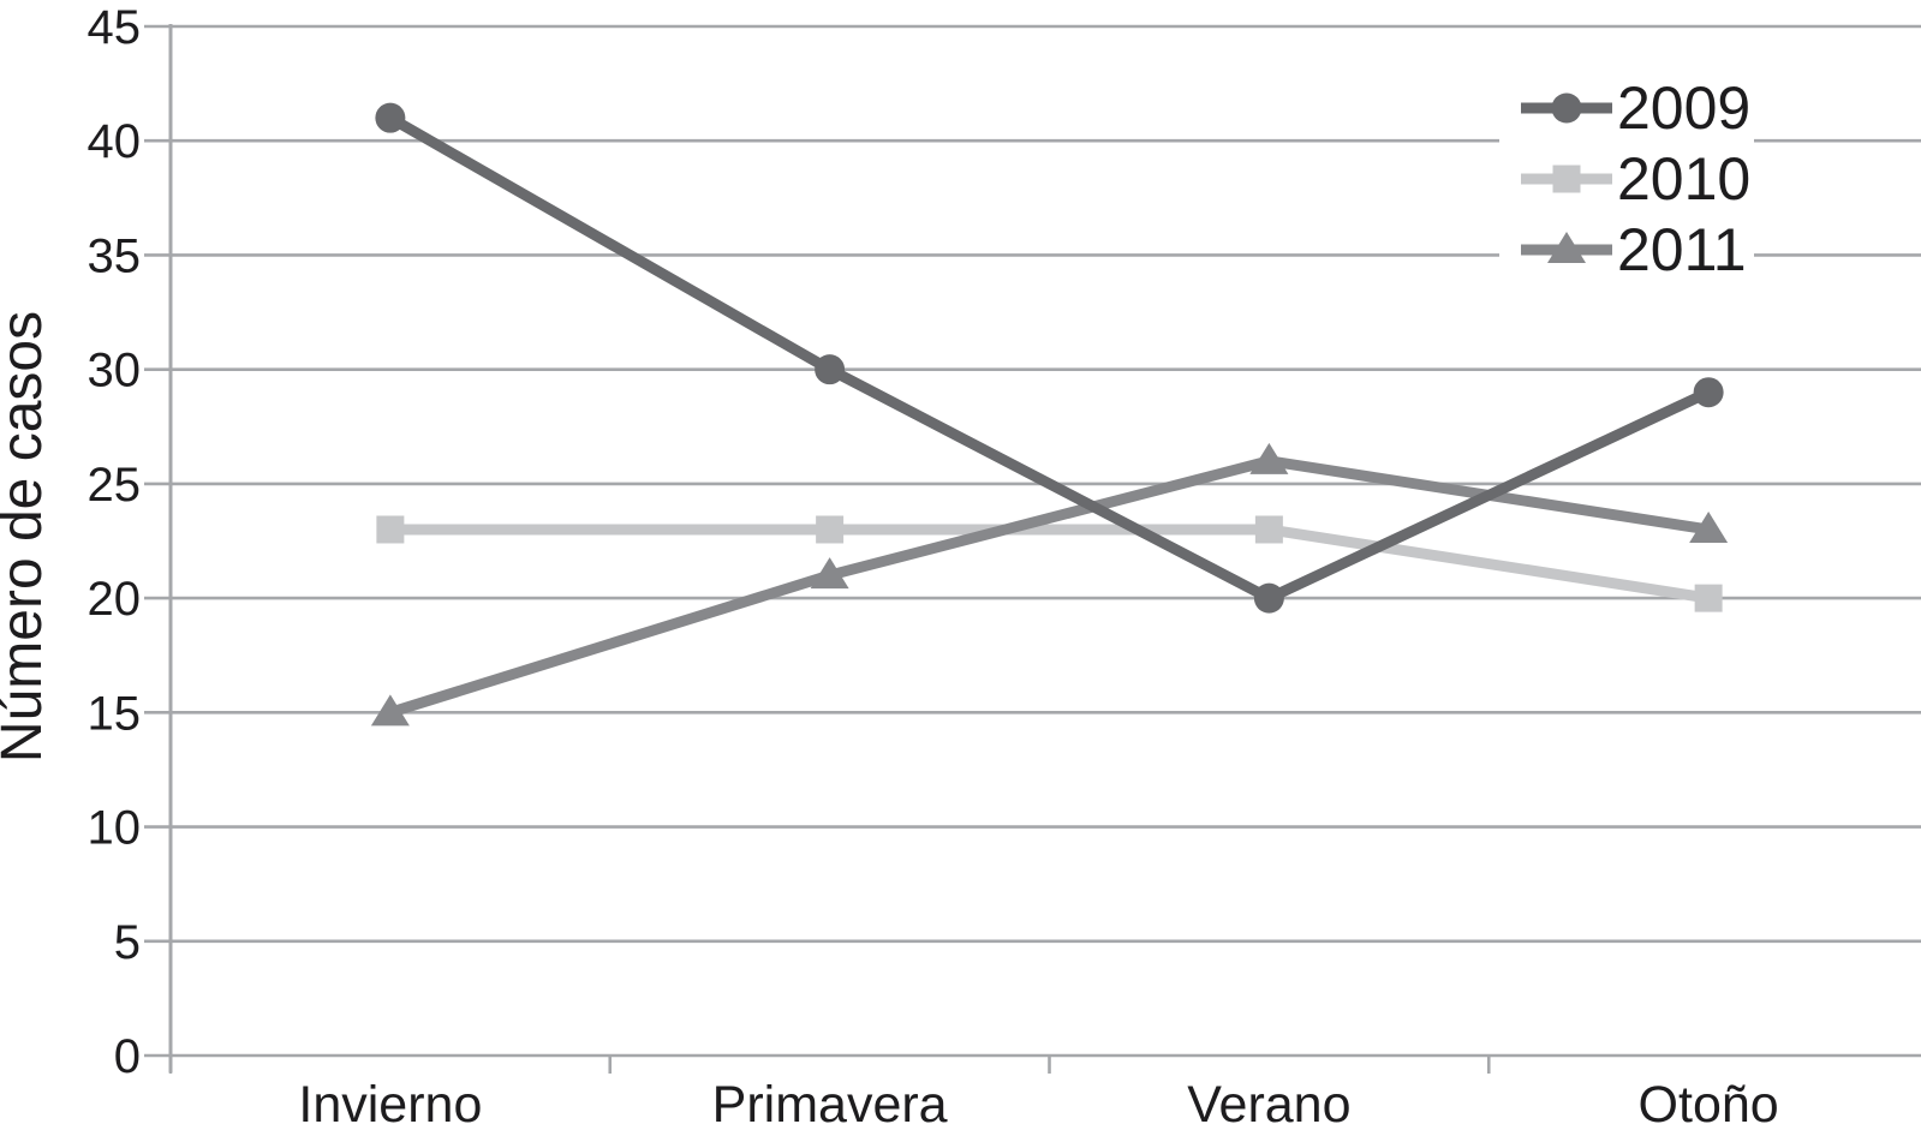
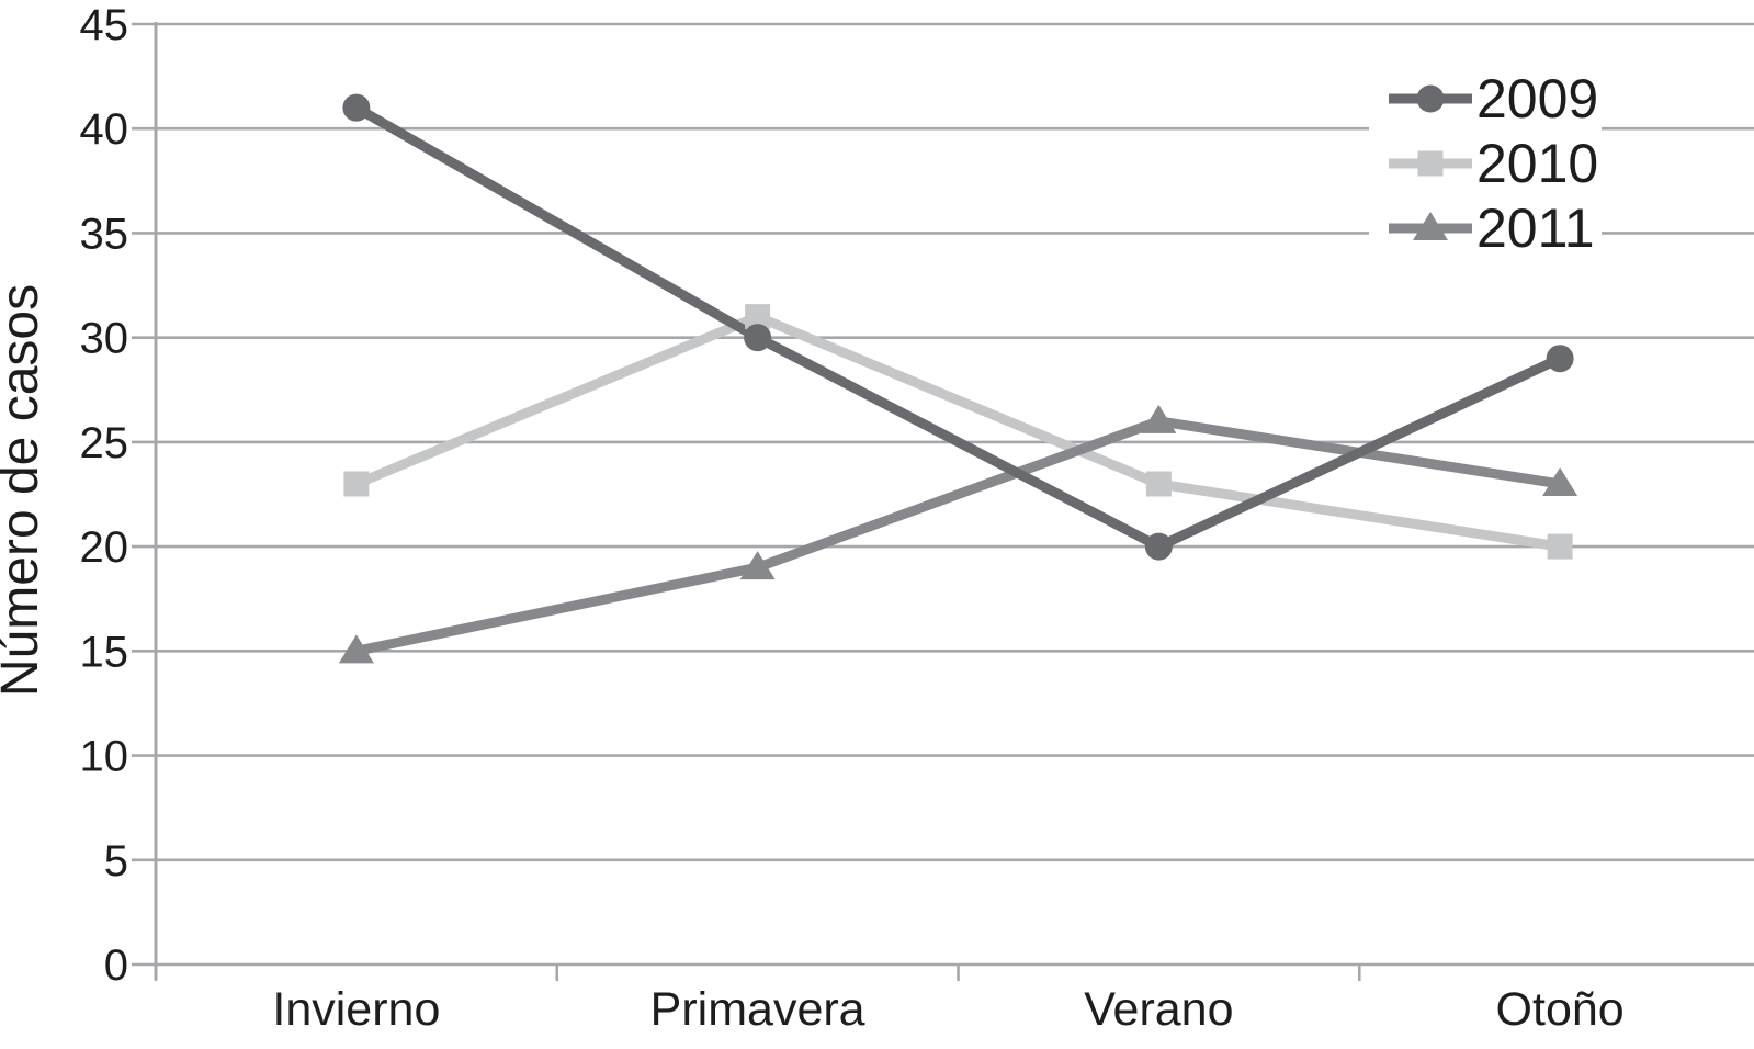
2010/Primavera: 23 -> 31
2011/Primavera: 21 -> 19
